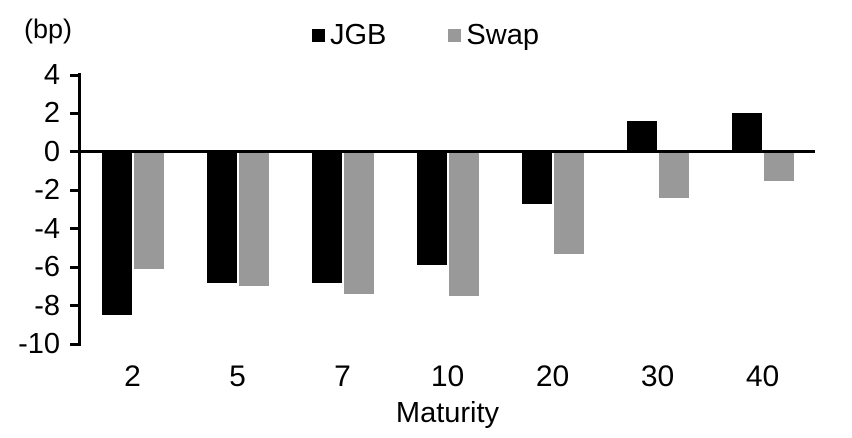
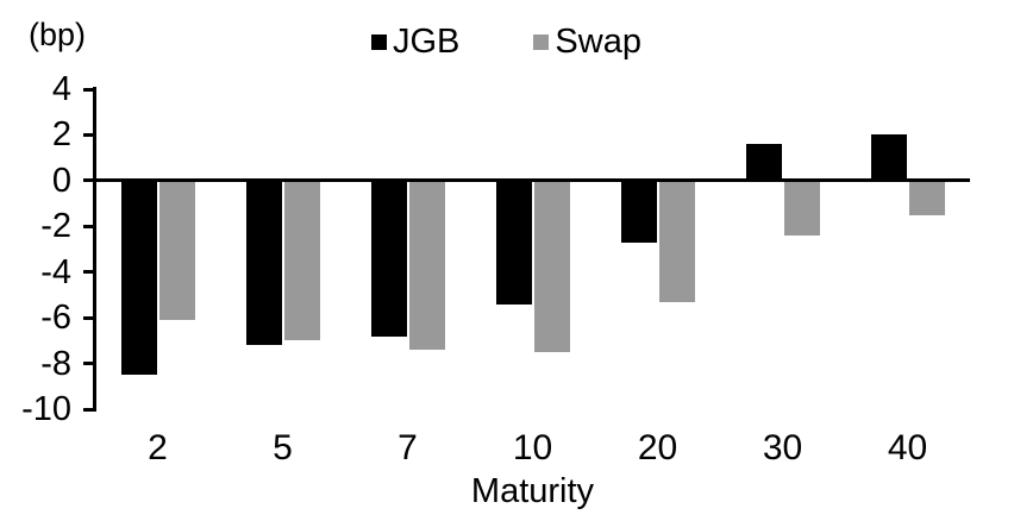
JGB/5: -6.8 -> -7.2
JGB/10: -5.9 -> -5.4
